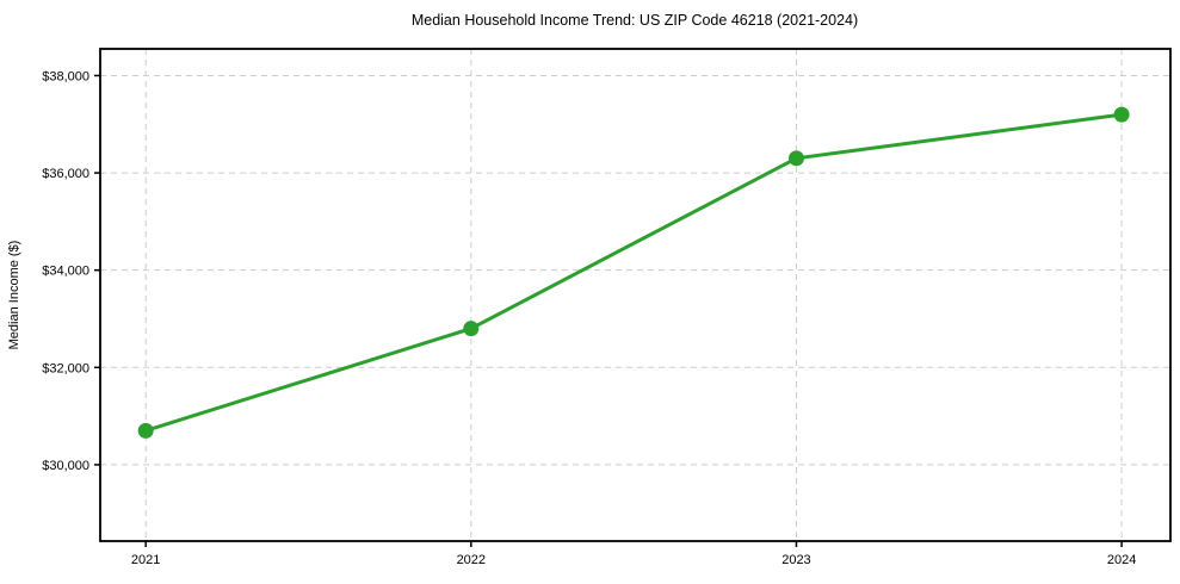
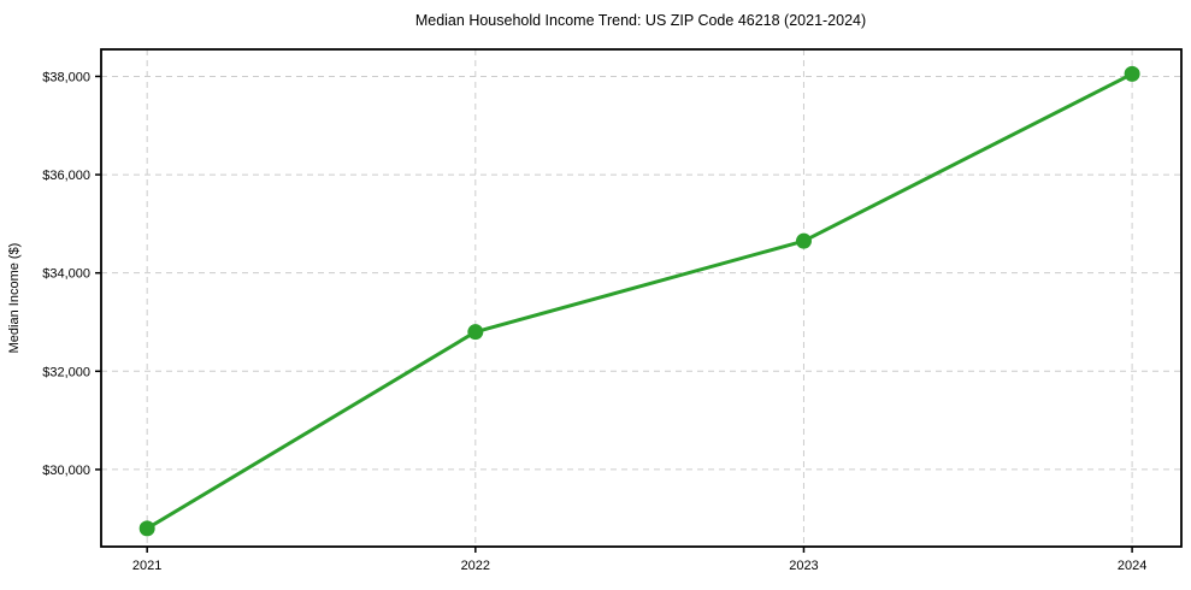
2021: $30700 -> $28800
2023: $36300 -> $34600
2024: $37200 -> $38000
